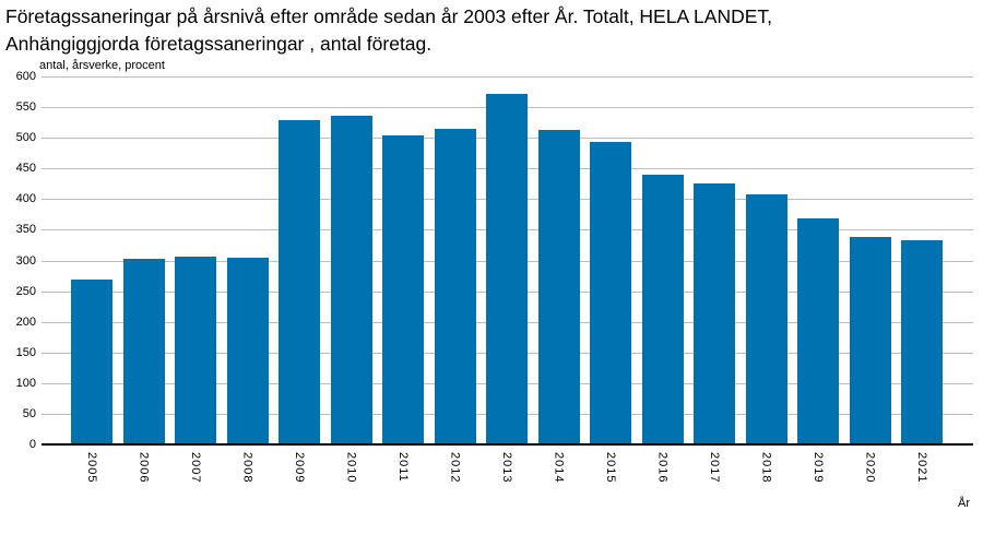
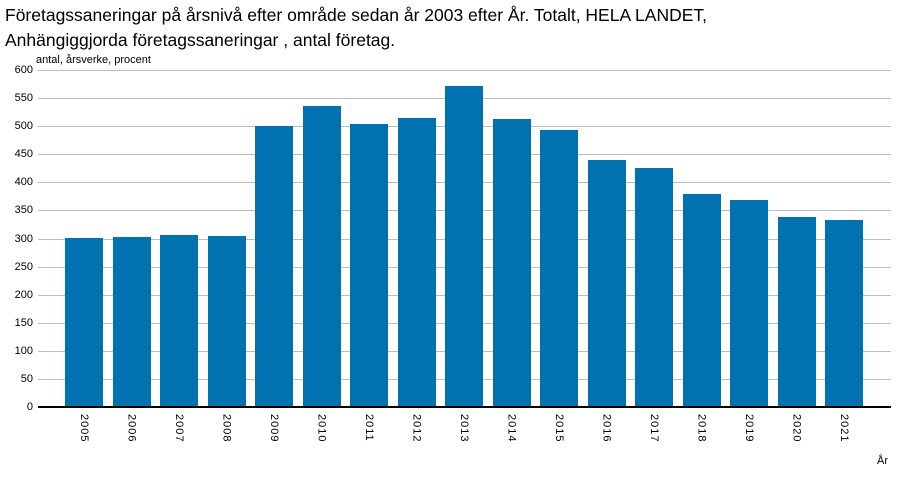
2005: 270 -> 300
2009: 530 -> 500
2018: 410 -> 380
